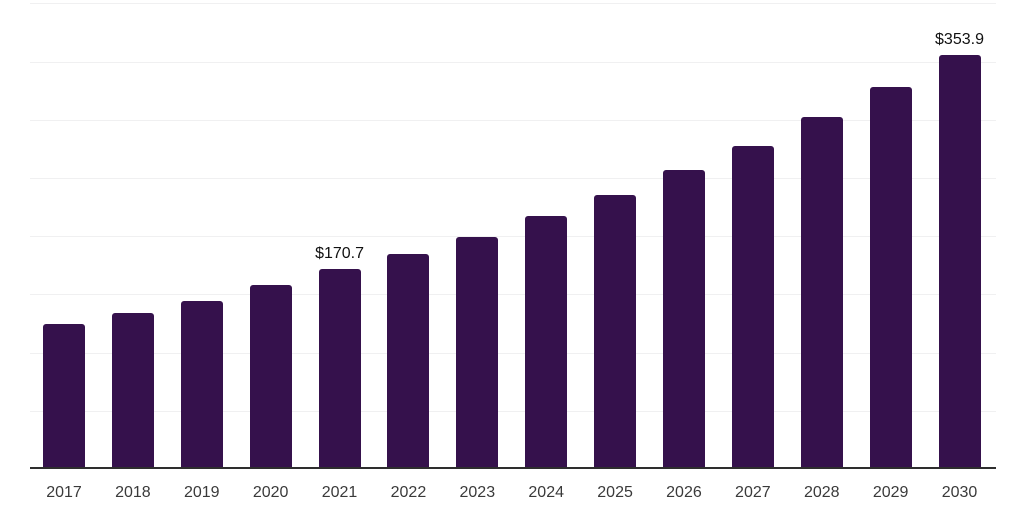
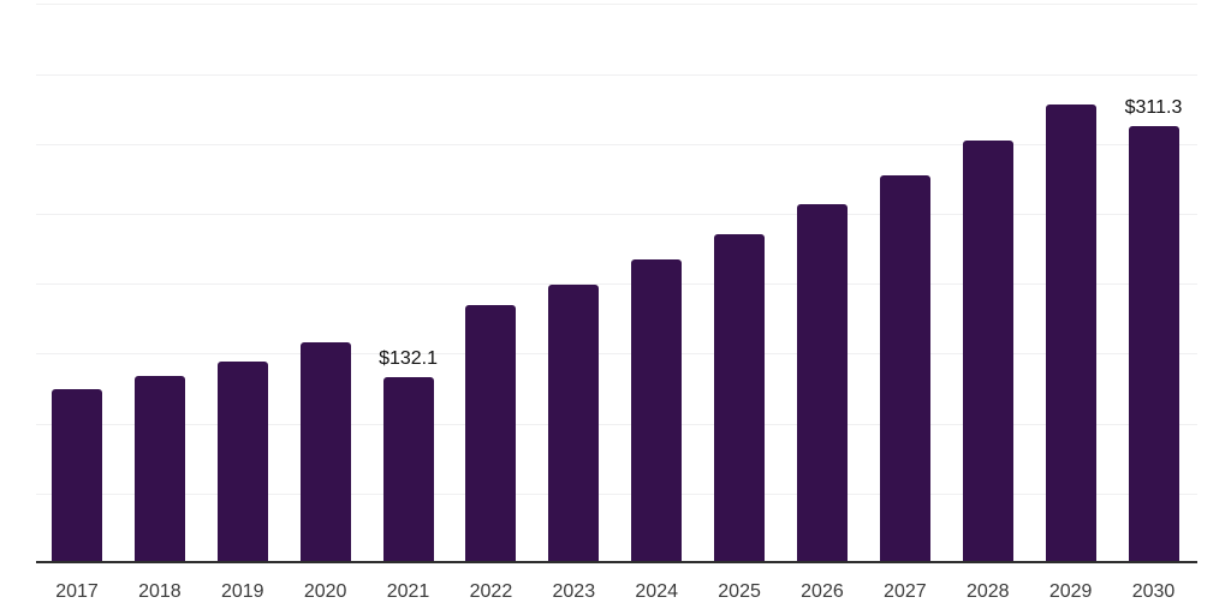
2021: $170.7 -> $132.1
2030: $353.9 -> $311.3
